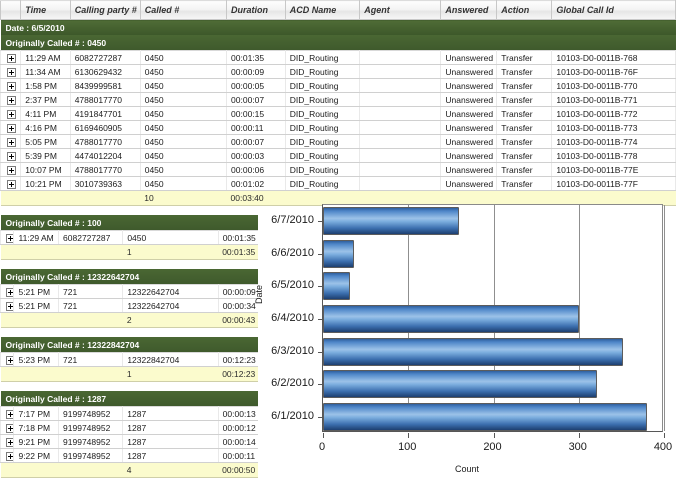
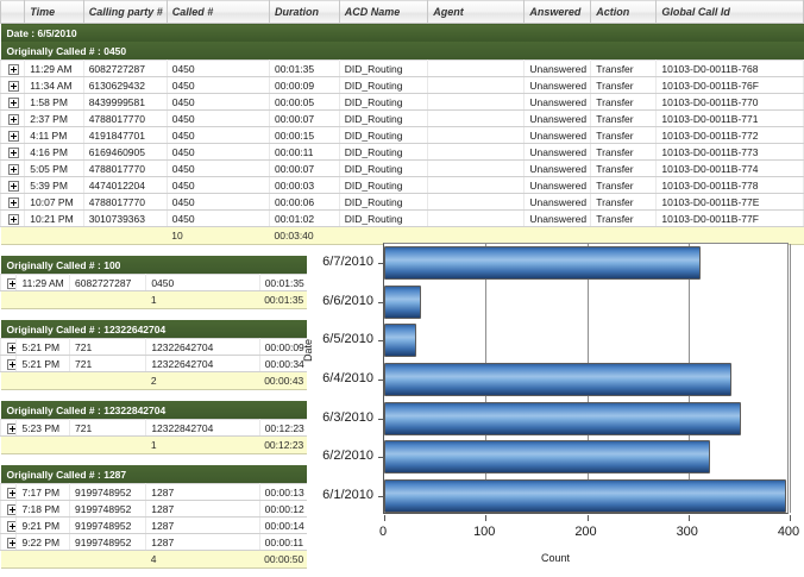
6/7/2010: 160 -> 310
6/4/2010: 300 -> 340
6/1/2010: 380 -> 400
